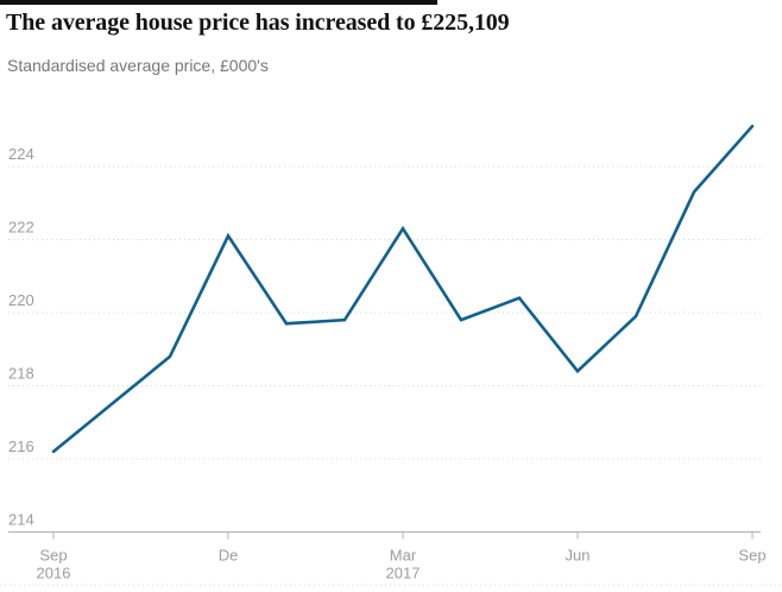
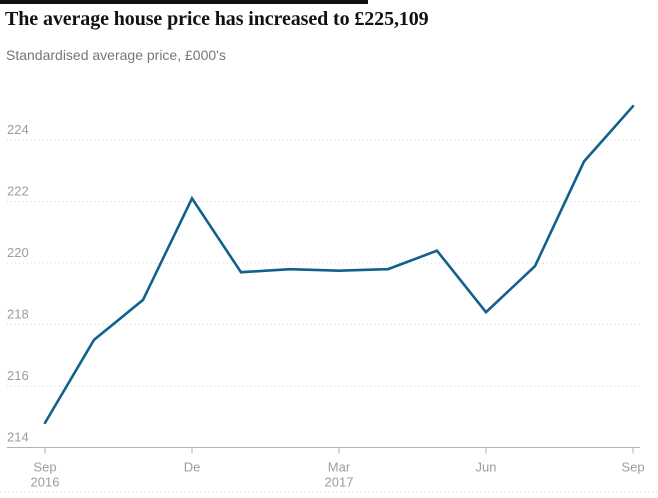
Sep 2016: 216.2 -> 214.8
Mar 2017: 222.3 -> 219.8
